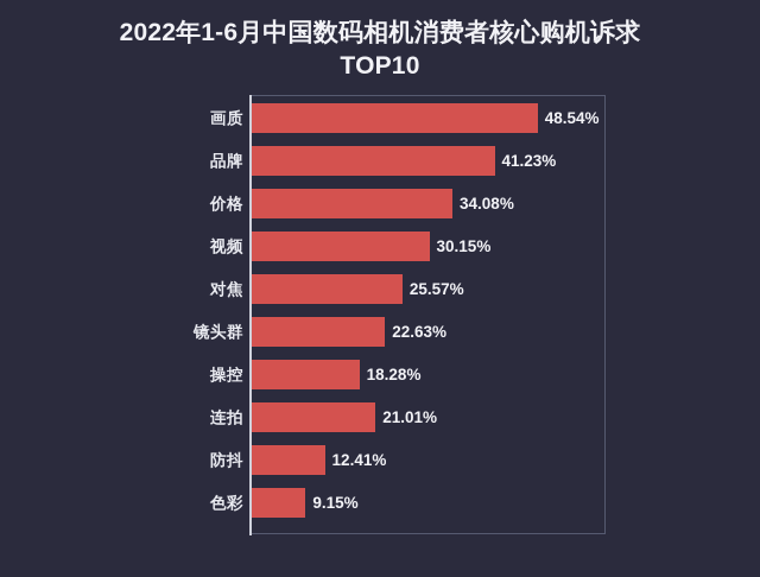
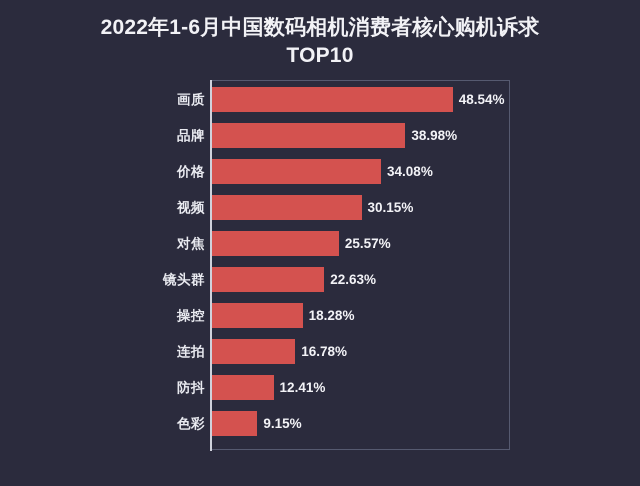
品牌: 41.23% -> 38.98%
连拍: 21.01% -> 16.78%
